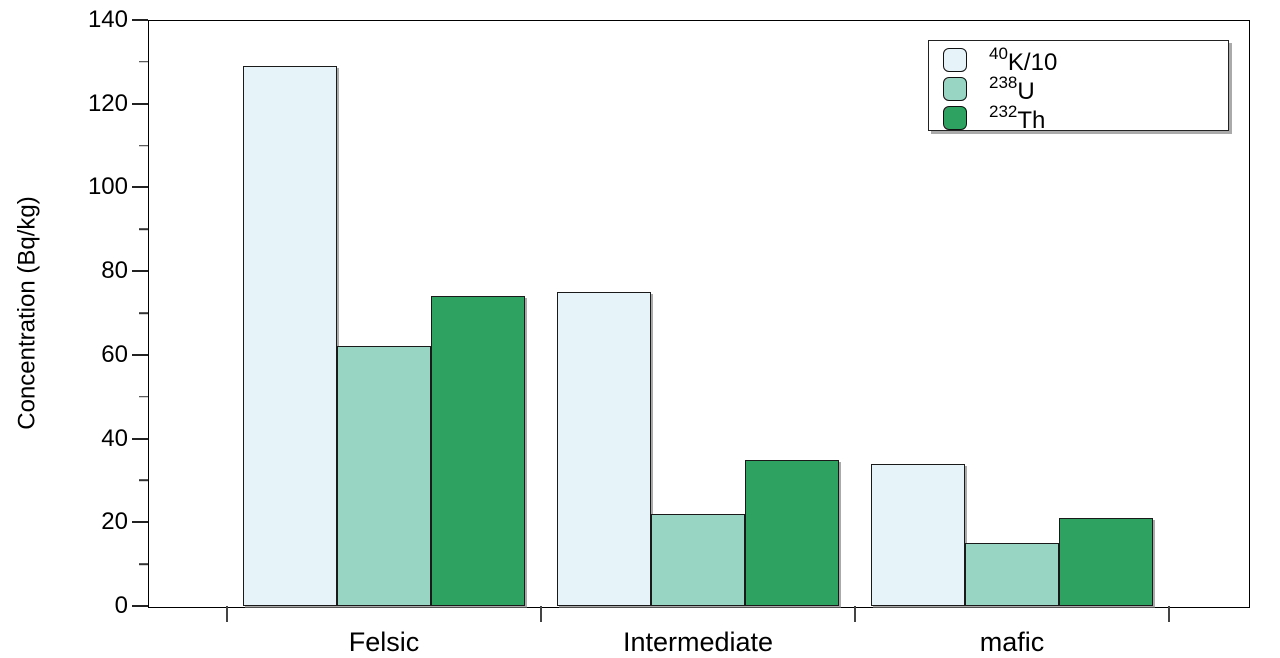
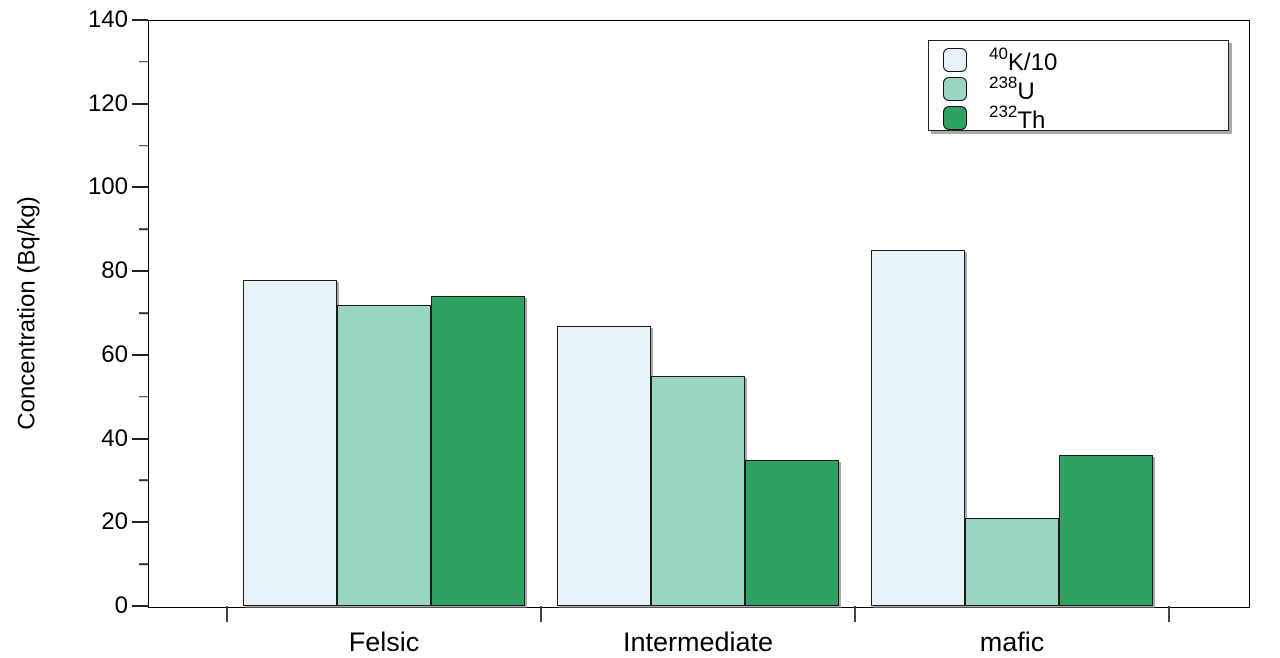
40K/10/Felsic: 129 -> 78
238U/Felsic: 62 -> 72
40K/10/Intermediate: 75 -> 67
238U/Intermediate: 22 -> 55
40K/10/mafic: 34 -> 85
238U/mafic: 15 -> 21
232Th/mafic: 21 -> 36
